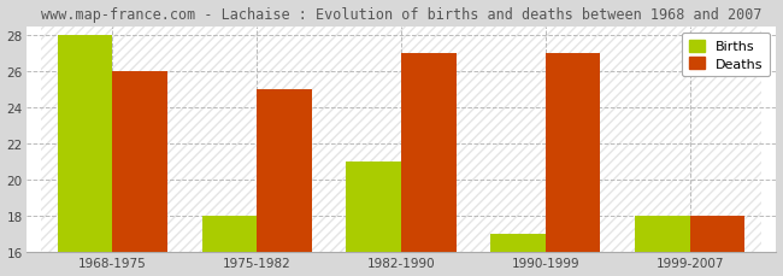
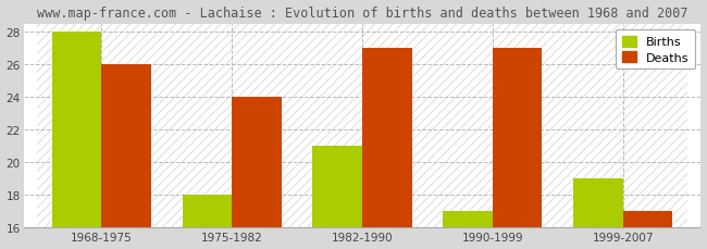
Deaths/1975-1982: 25 -> 24
Births/1999-2007: 18 -> 19
Deaths/1999-2007: 18 -> 17
